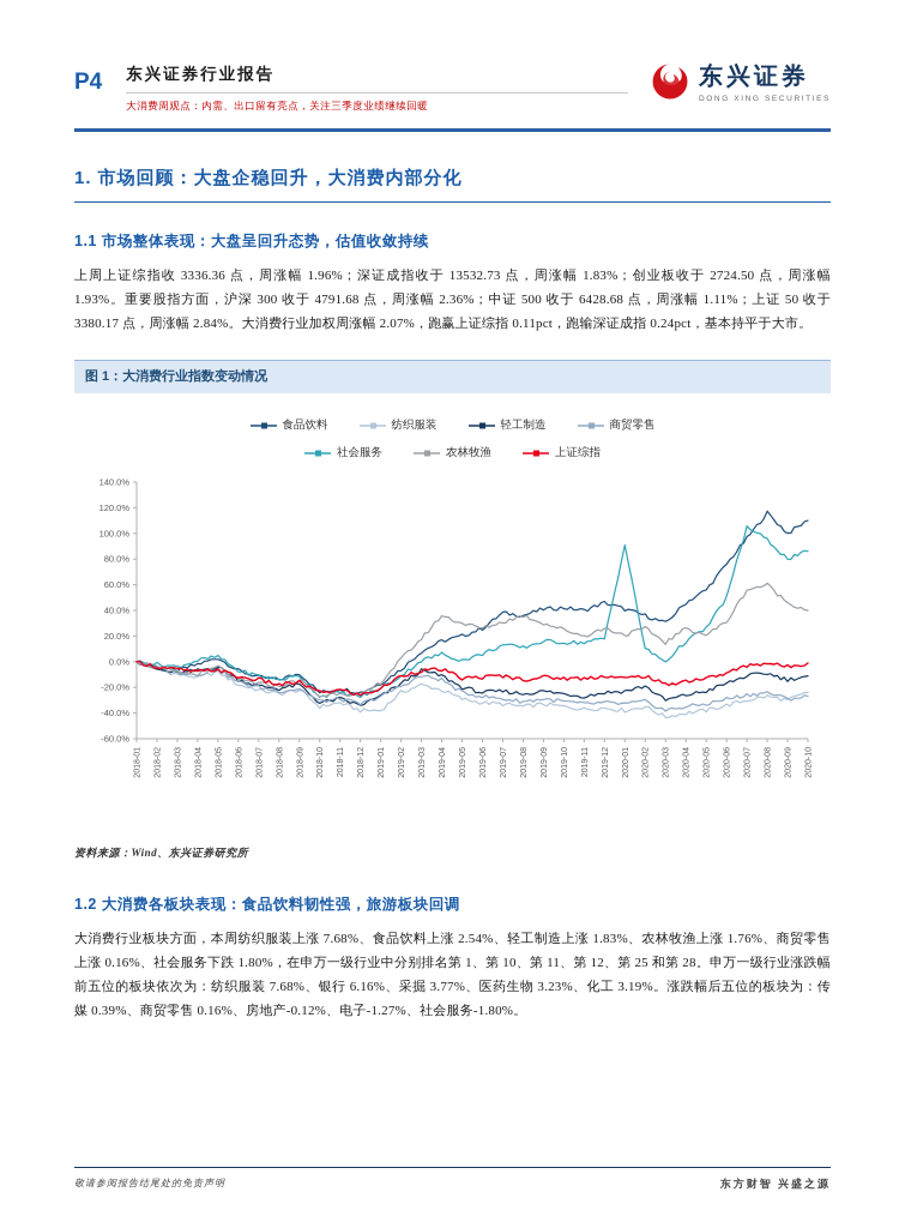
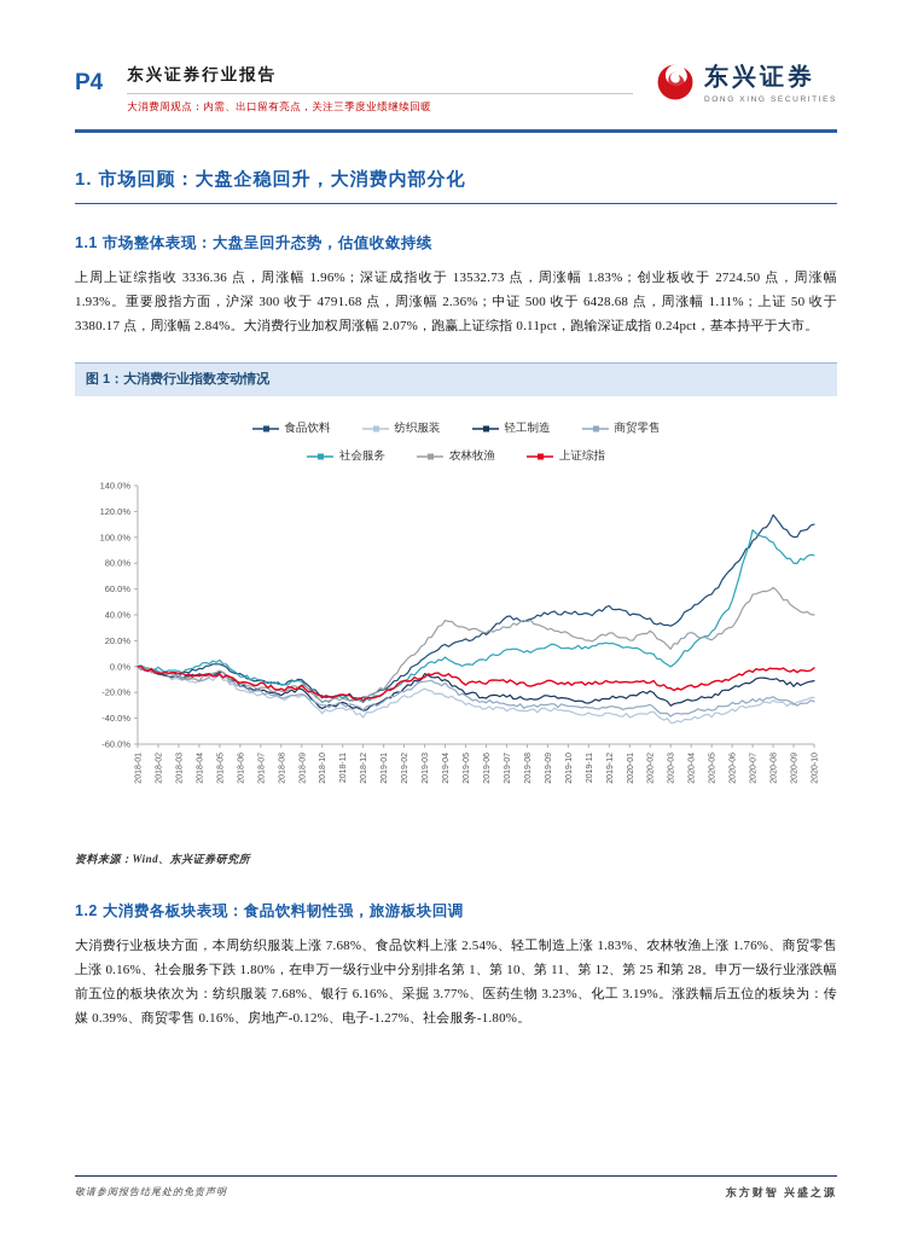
纺织服装/2019-01: -38% -> -31%
社会服务/2020-01: 91% -> 15%
